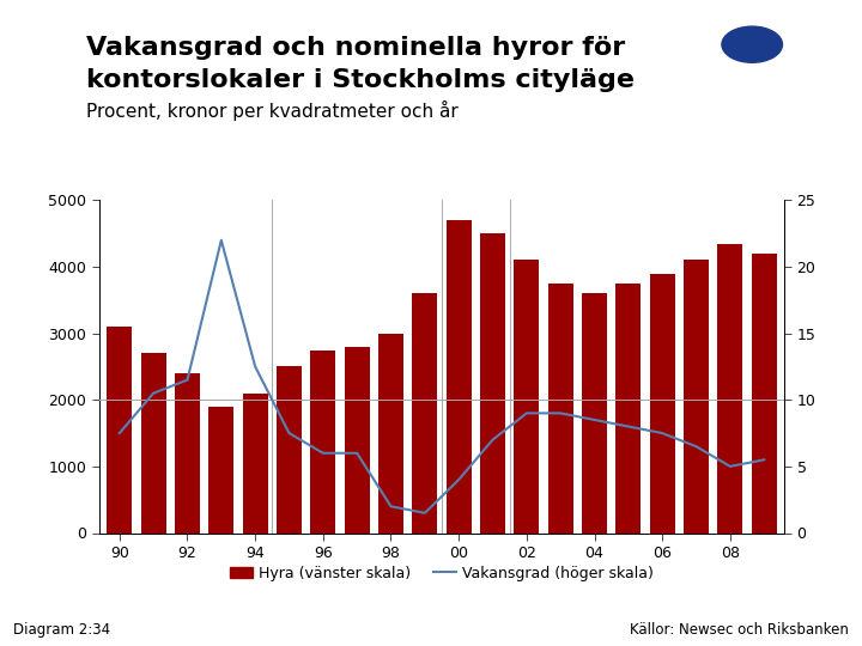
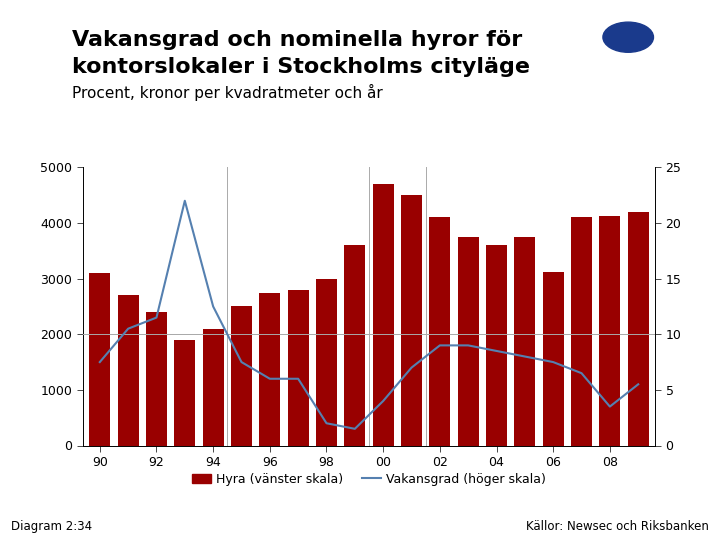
Hyra (vänster skala)/06: 3900 -> 3120
Hyra (vänster skala)/08: 4350 -> 4120
Vakansgrad (höger skala)/08: 5.0 -> 3.5
